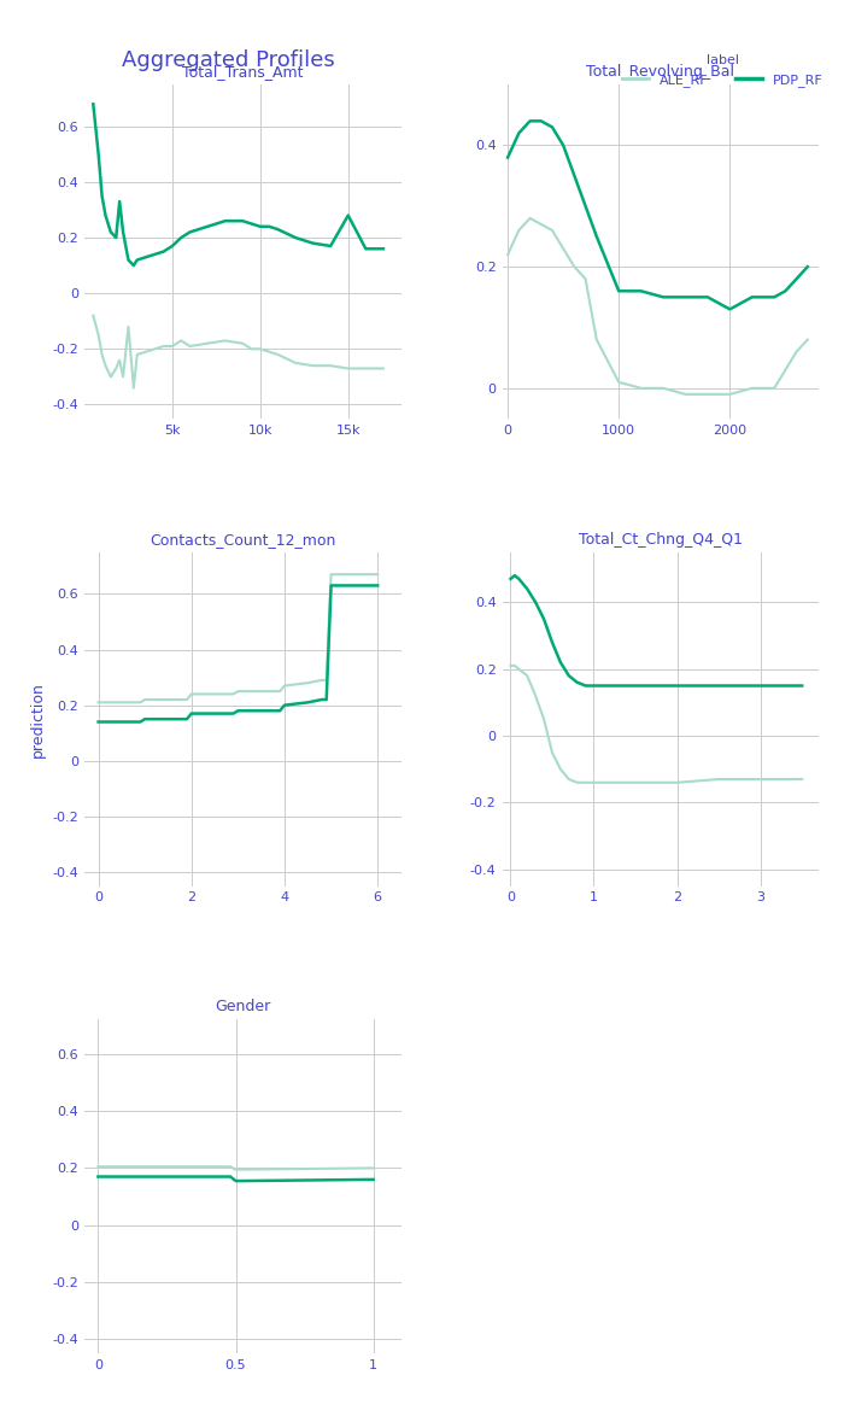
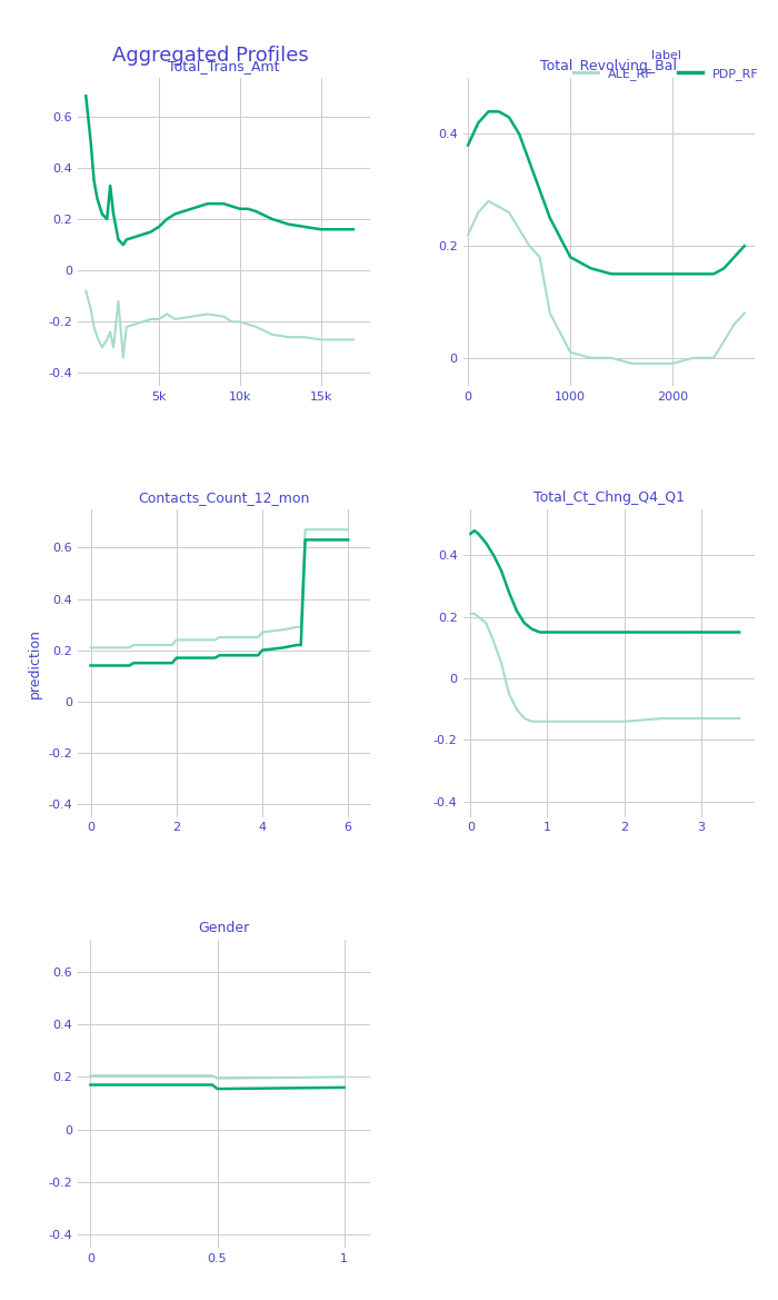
PDP_RF/15k: 0.28 -> 0.16
Total_Revolving_Bal/PDP_RF/1000: 0.16 -> 0.18
Total_Revolving_Bal/PDP_RF/2000: 0.13 -> 0.15
